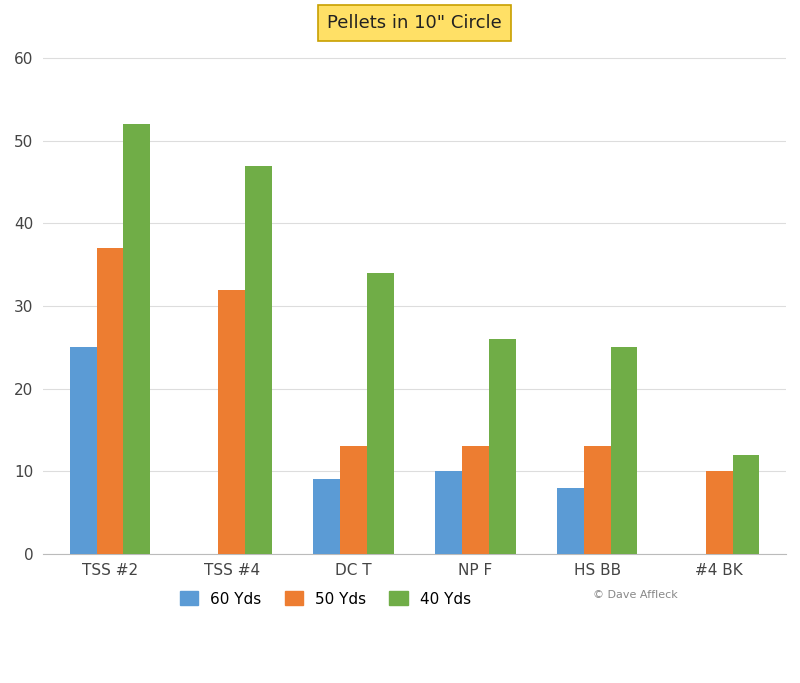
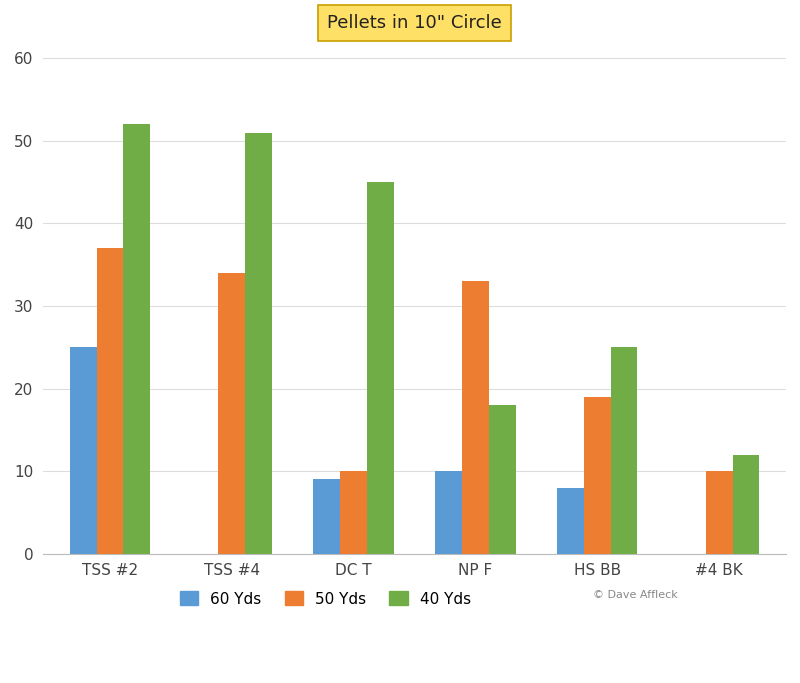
50 Yds/TSS #4: 32 -> 34
40 Yds/TSS #4: 47 -> 51
50 Yds/DC T: 13 -> 10
40 Yds/DC T: 34 -> 45
50 Yds/NP F: 13 -> 33
40 Yds/NP F: 26 -> 18
50 Yds/HS BB: 13 -> 19
